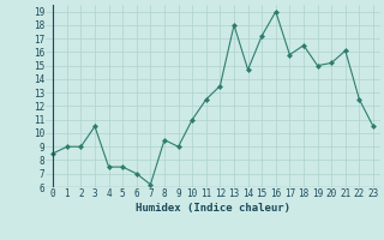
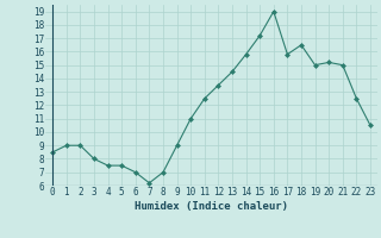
3: 10.5 -> 8.0
8: 9.5 -> 7.0
13: 18.0 -> 14.5
14: 14.7 -> 15.8
21: 16.1 -> 15.0
